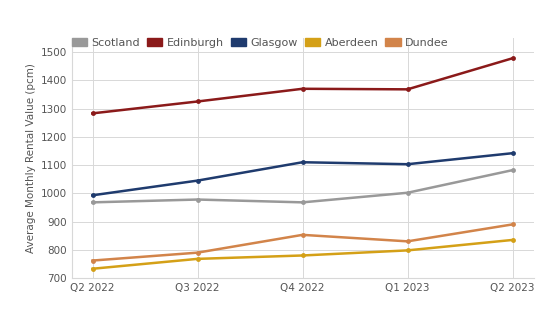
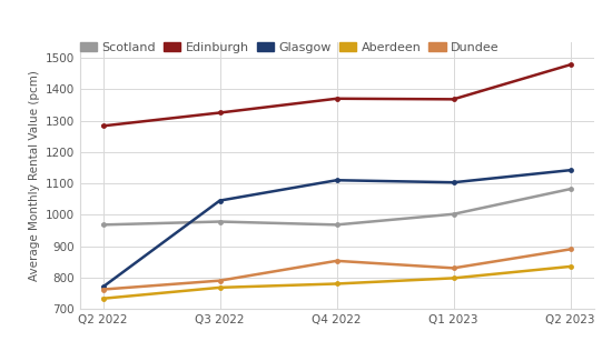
Glasgow/Q2 2022: 993 -> 770
